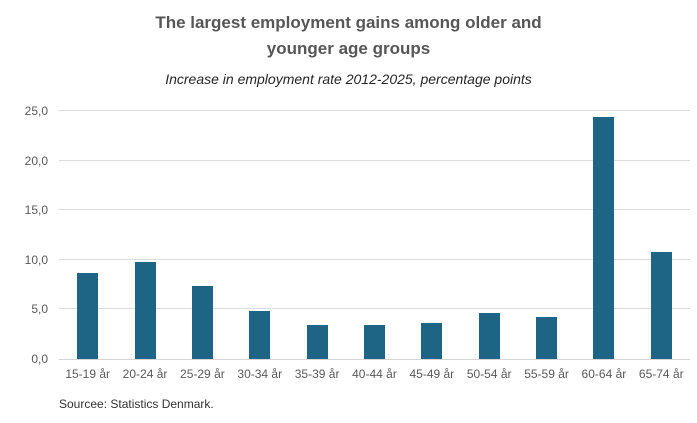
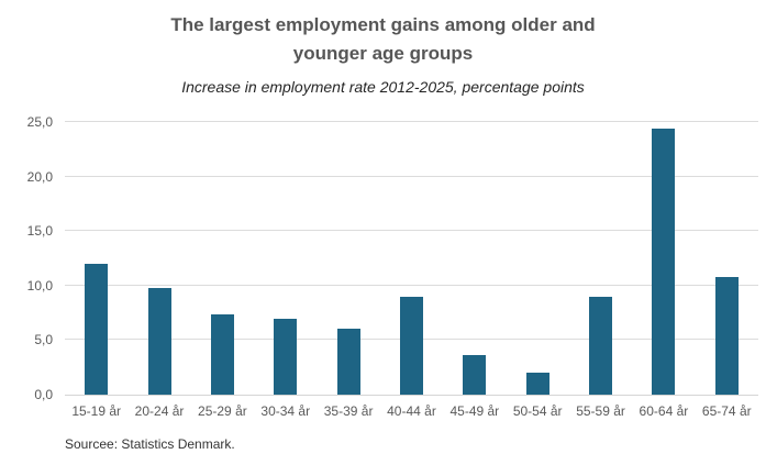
15-19 år: 9 -> 12
30-34 år: 5 -> 7
35-39 år: 3 -> 6
40-44 år: 3 -> 9
50-54 år: 5 -> 2
55-59 år: 4 -> 9
